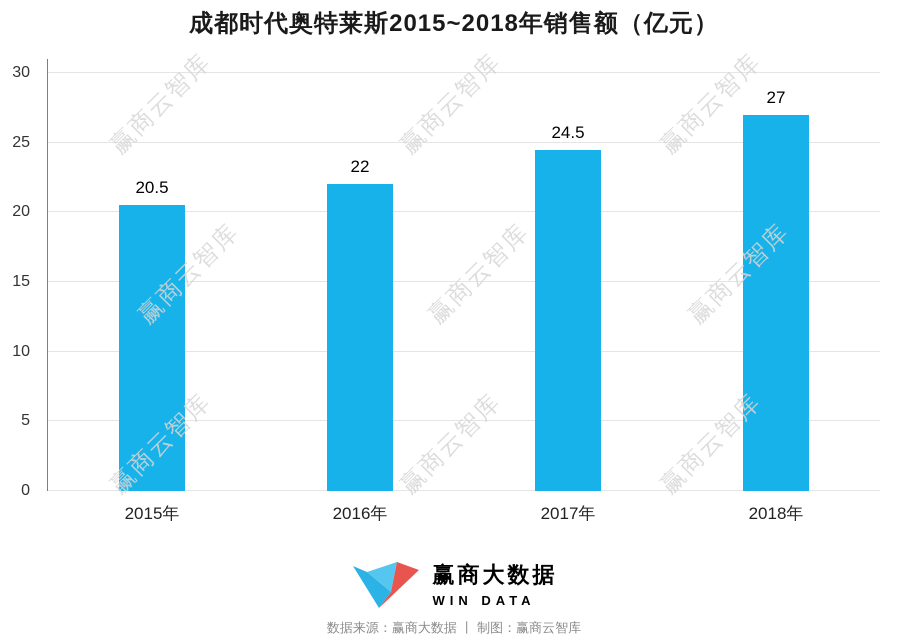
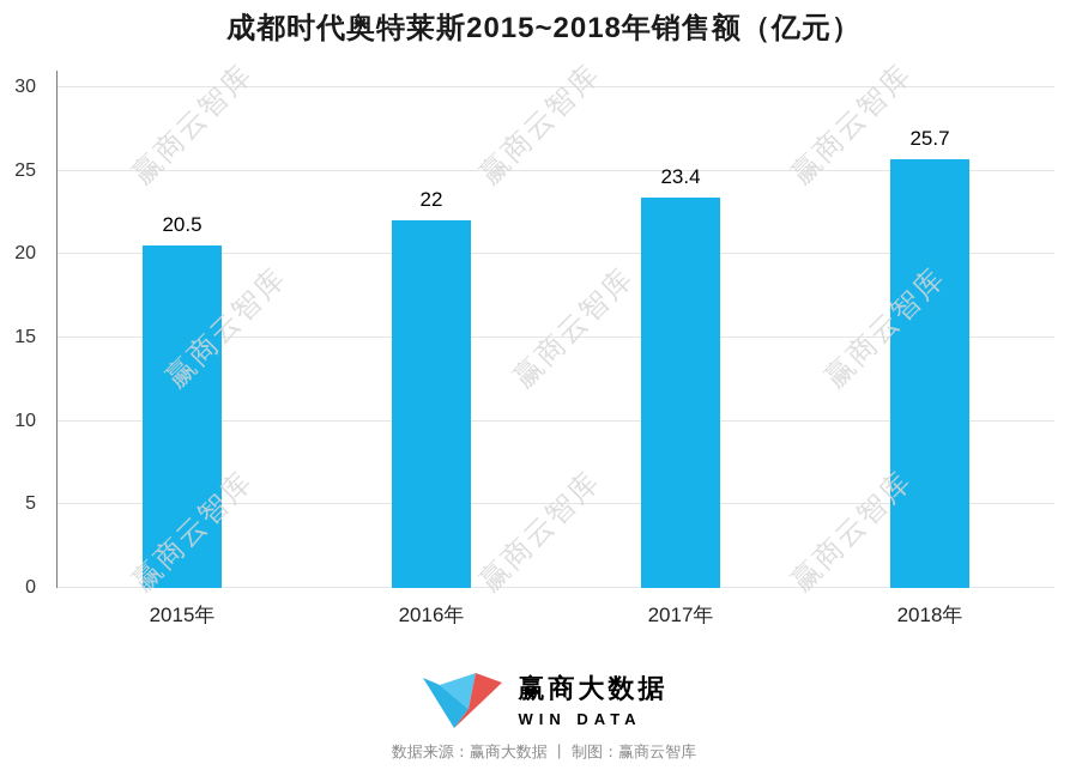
2017年: 24.5 -> 23.4
2018年: 27 -> 25.7
